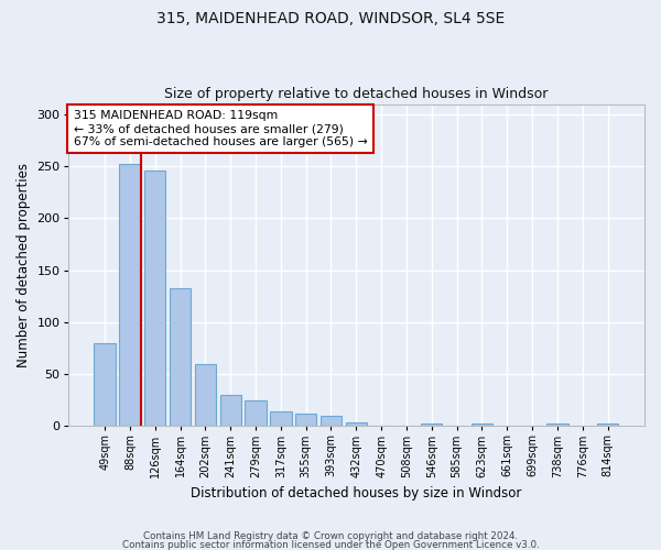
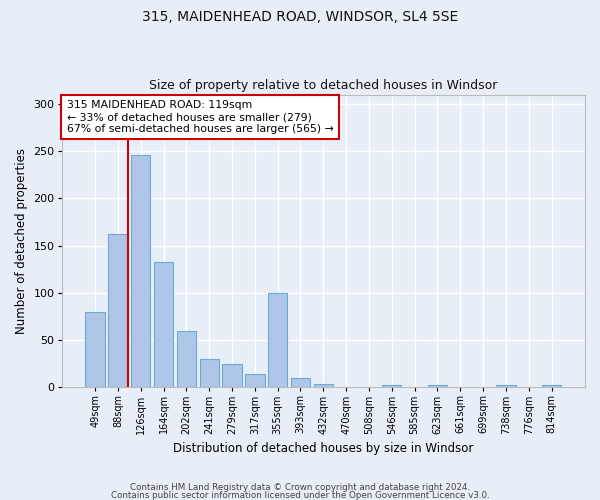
88sqm: 252 -> 162
355sqm: 12 -> 100
